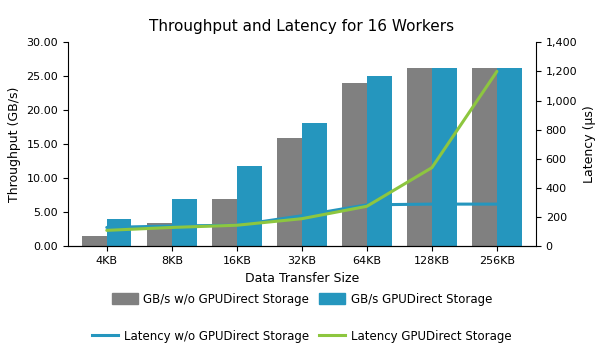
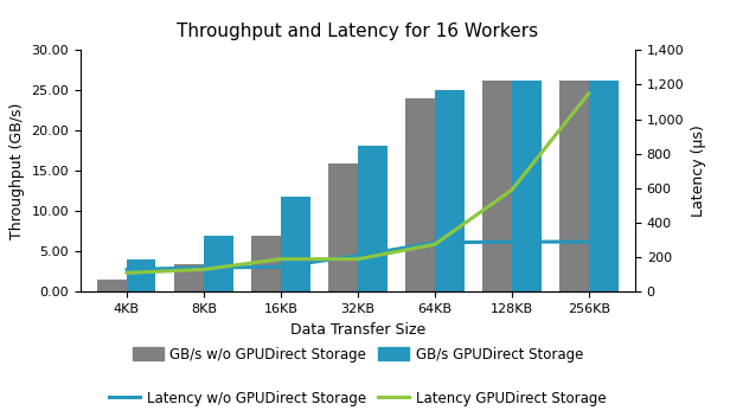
Latency GPUDirect Storage/16KB: 140 -> 190
Latency GPUDirect Storage/128KB: 540 -> 590
Latency GPUDirect Storage/256KB: 1,200 -> 1,150
